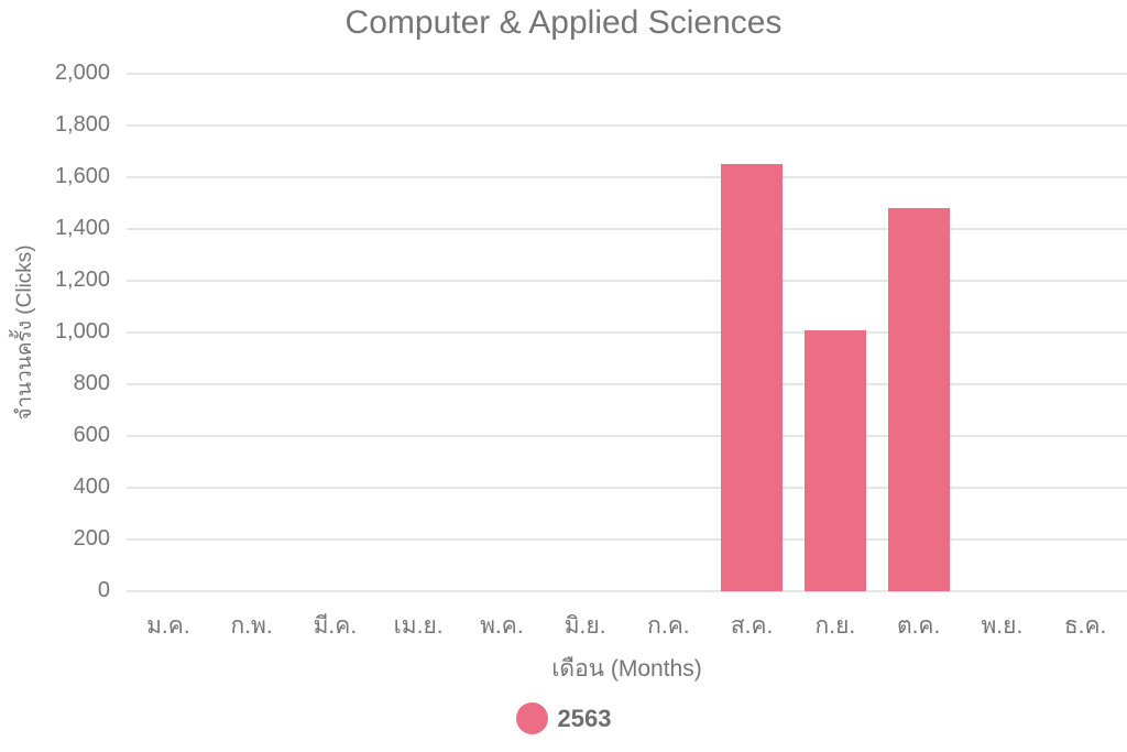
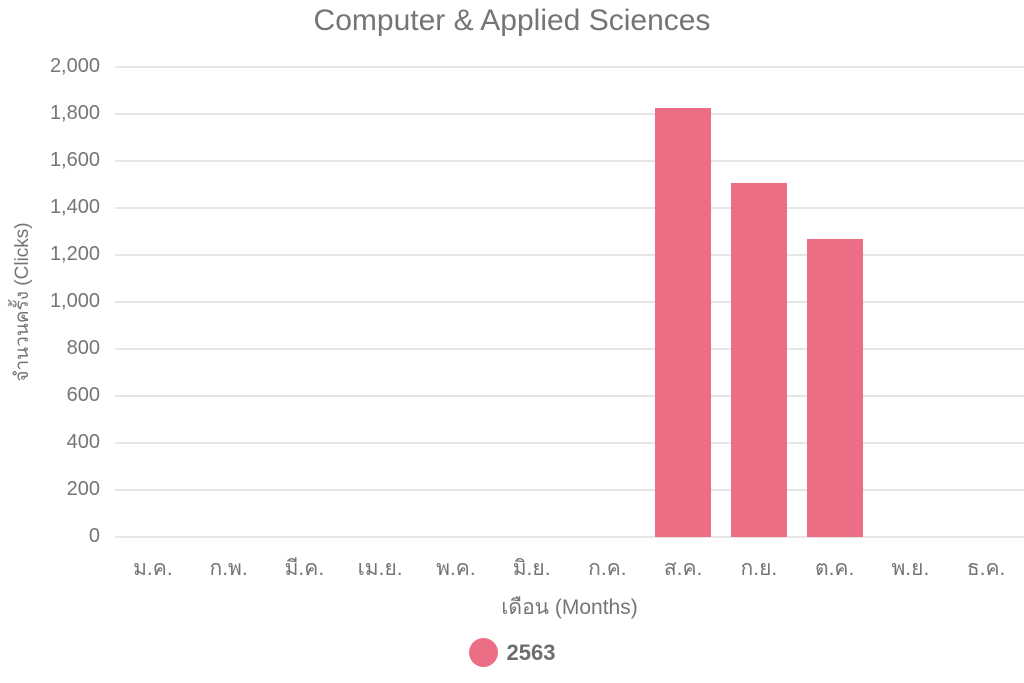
ส.ค.: 1650 -> 1820
ก.ย.: 1010 -> 1500
ต.ค.: 1480 -> 1270
